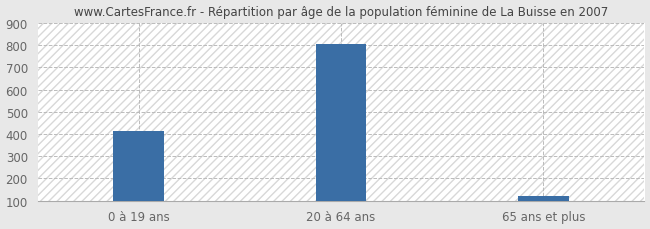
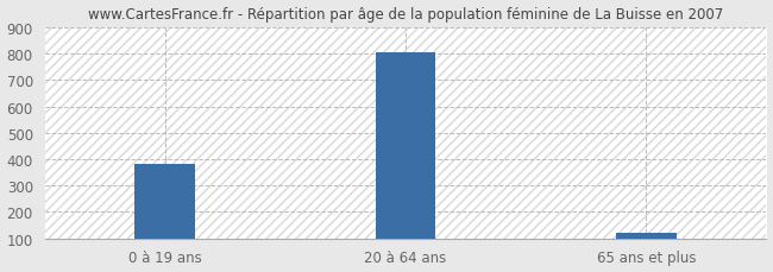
0 à 19 ans: 415 -> 382
